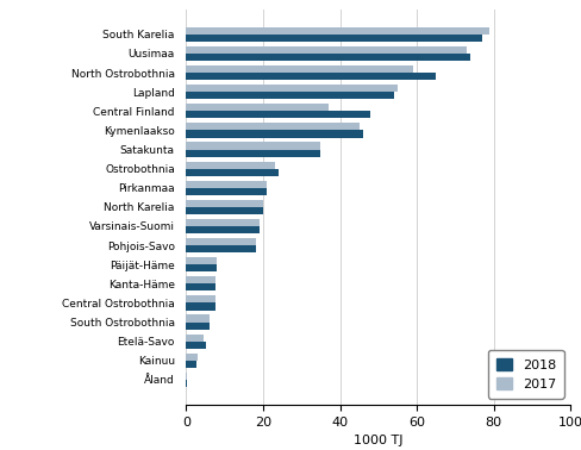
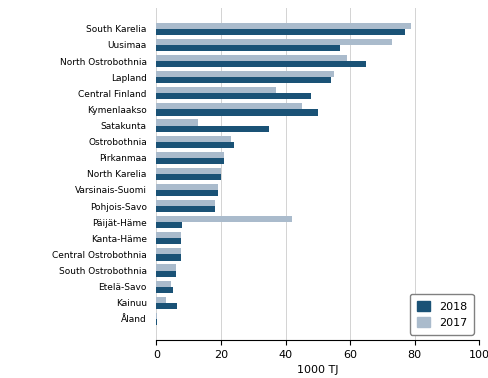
2018/Uusimaa: 74.0 -> 57.0
2018/Kymenlaakso: 46.0 -> 50.0
2017/Satakunta: 35.0 -> 13.0
2017/Päijät-Häme: 8.0 -> 42.0
2018/Kainuu: 2.5 -> 6.5
